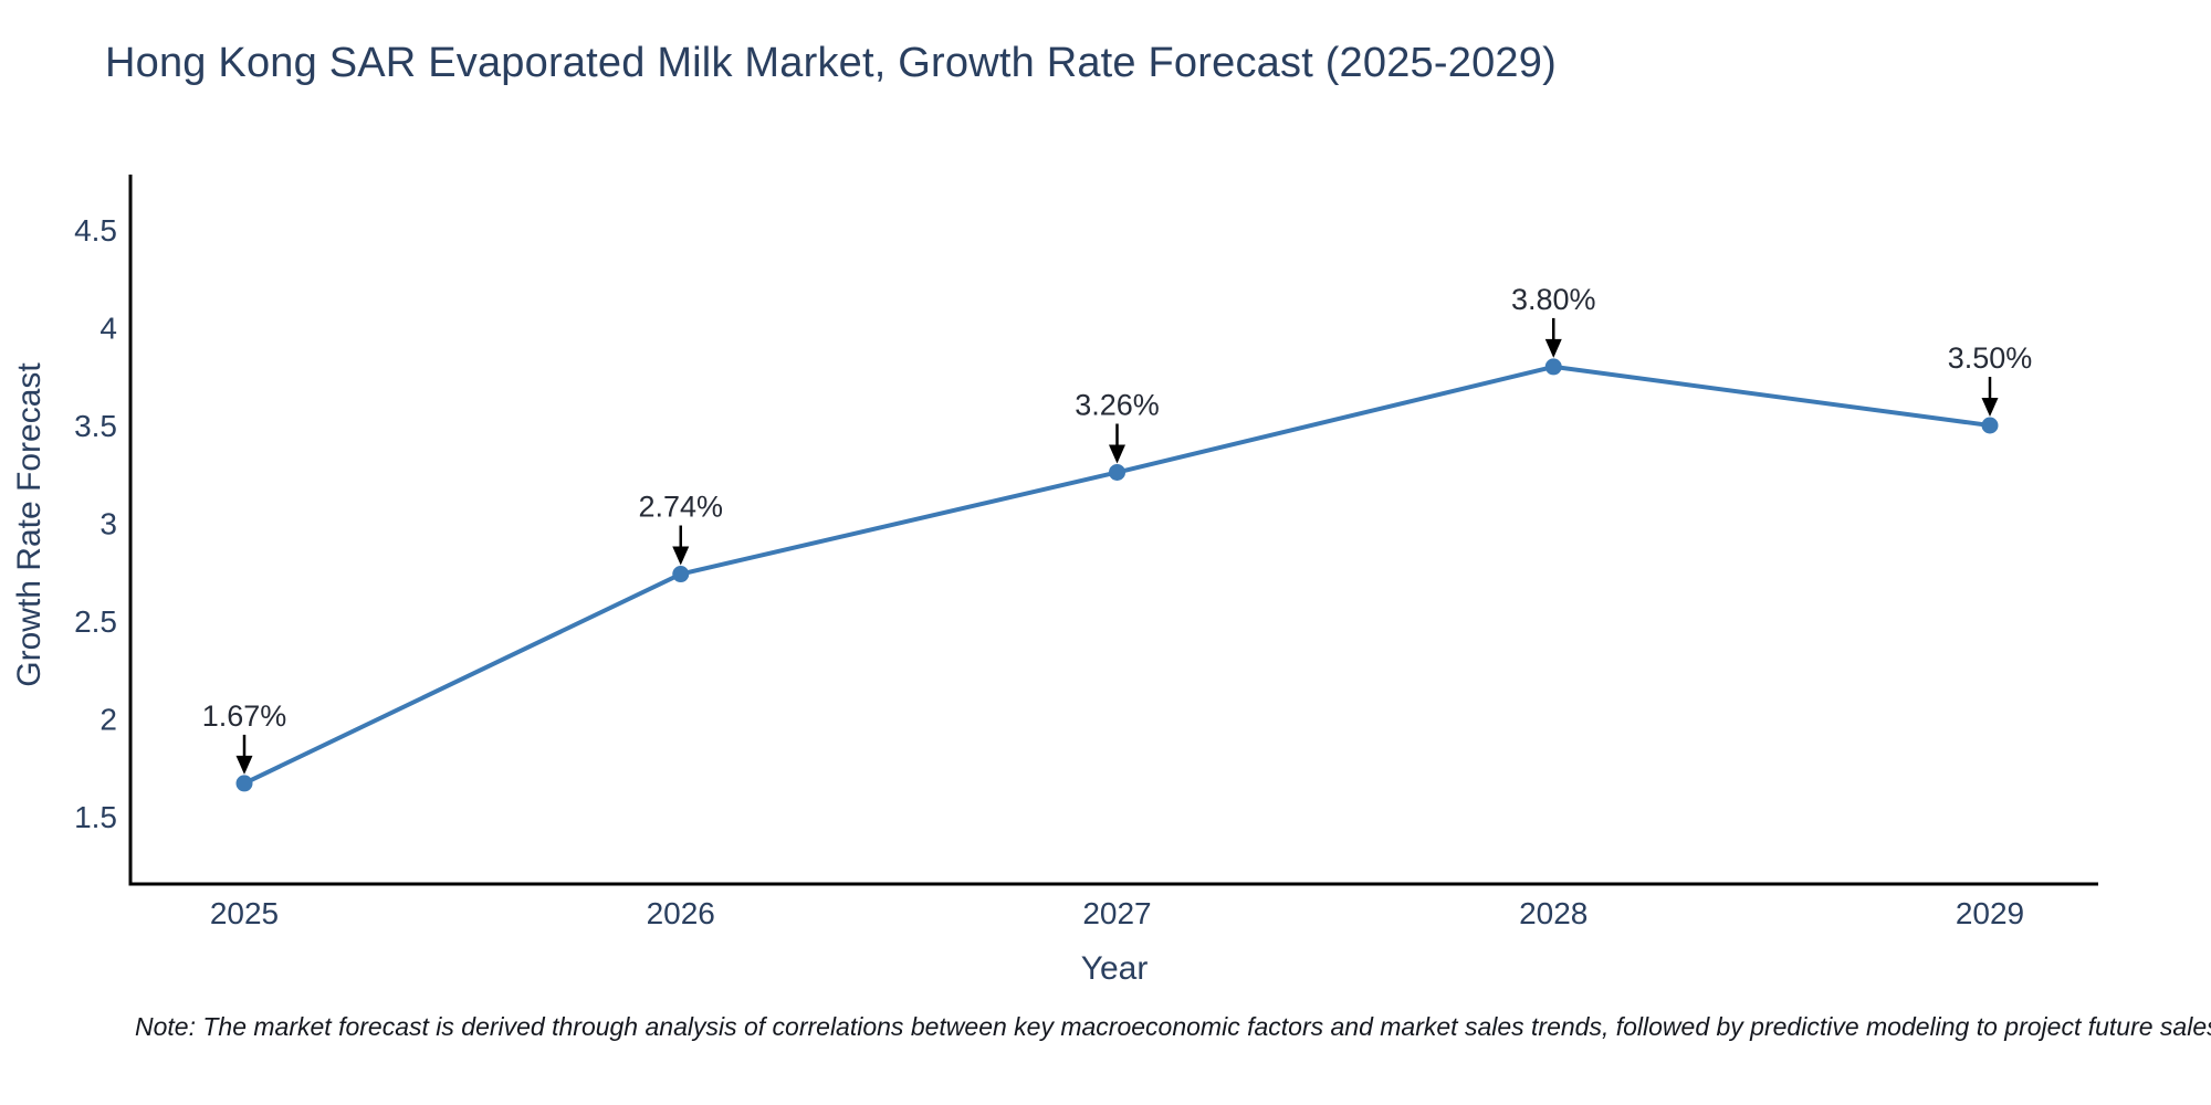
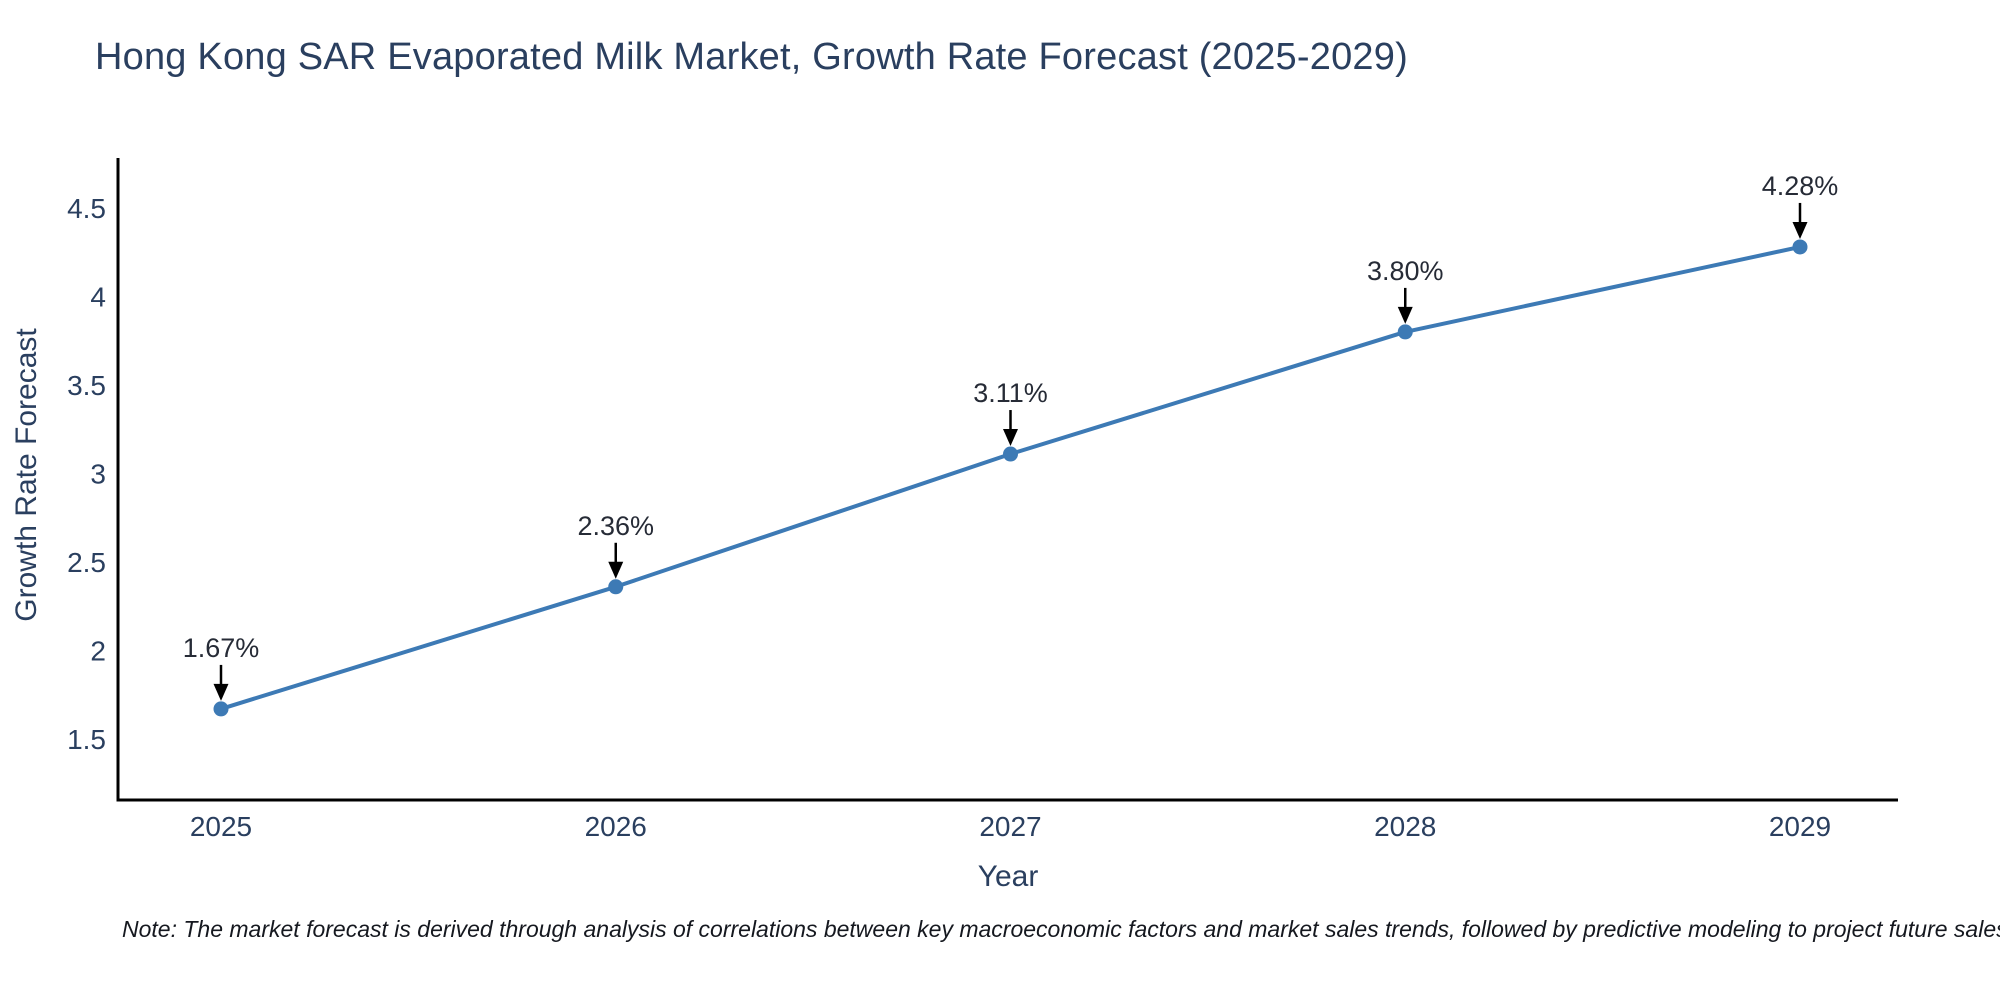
2026: 2.74% -> 2.36%
2027: 3.26% -> 3.11%
2029: 3.50% -> 4.28%
